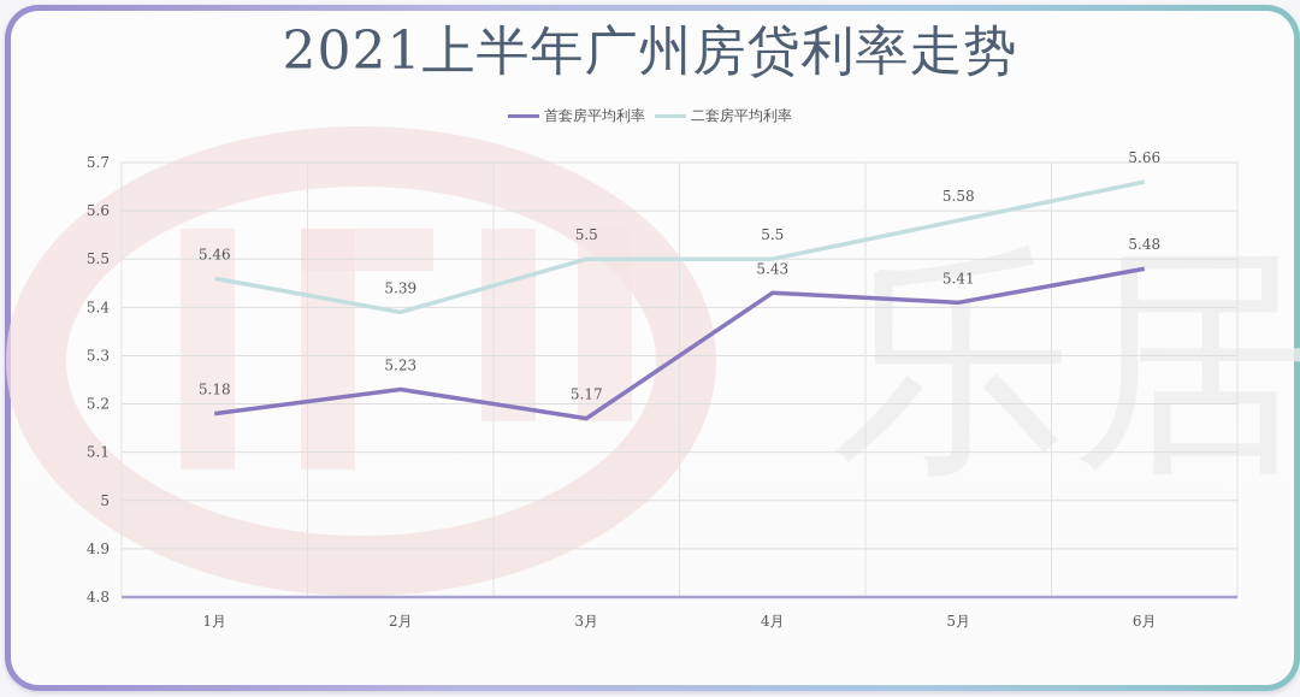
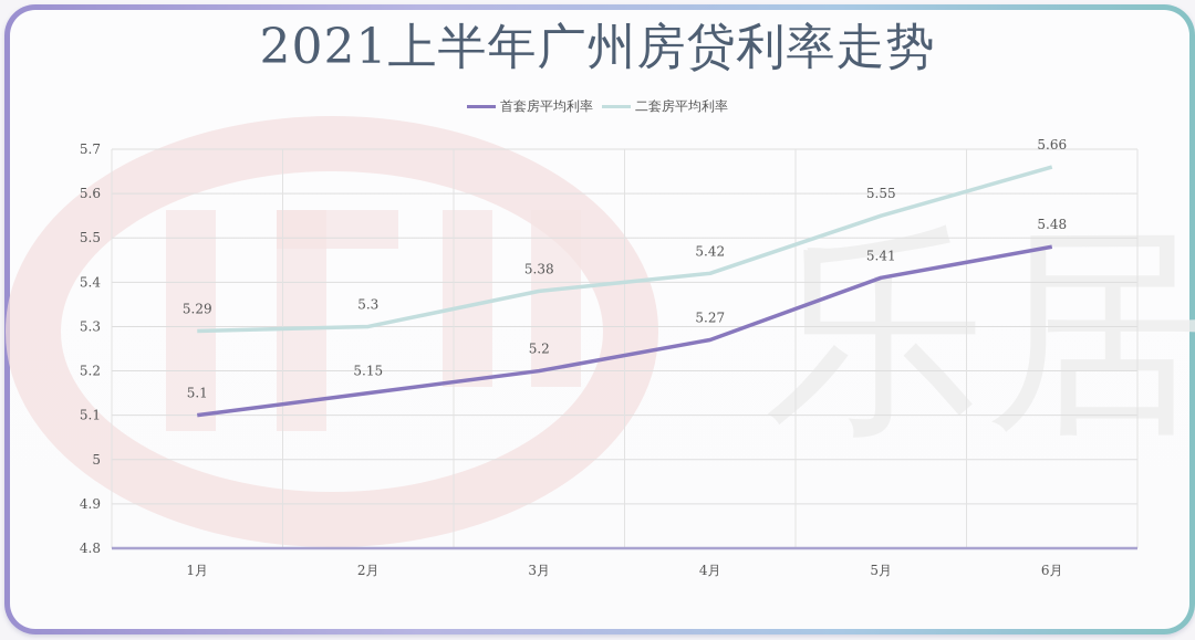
首套房平均利率/1月: 5.18 -> 5.1
二套房平均利率/1月: 5.46 -> 5.29
首套房平均利率/2月: 5.23 -> 5.15
二套房平均利率/2月: 5.39 -> 5.3
首套房平均利率/3月: 5.17 -> 5.2
二套房平均利率/3月: 5.5 -> 5.38
首套房平均利率/4月: 5.43 -> 5.27
二套房平均利率/4月: 5.5 -> 5.42
二套房平均利率/5月: 5.58 -> 5.55
